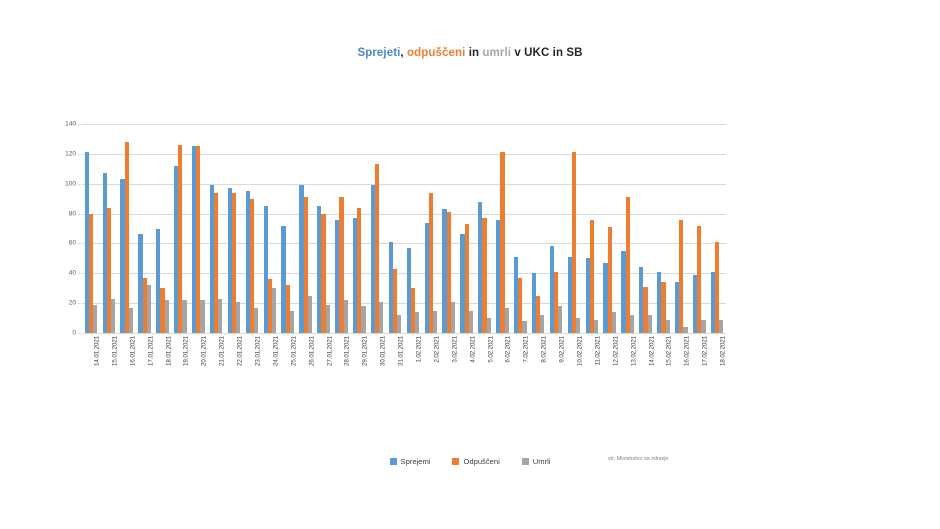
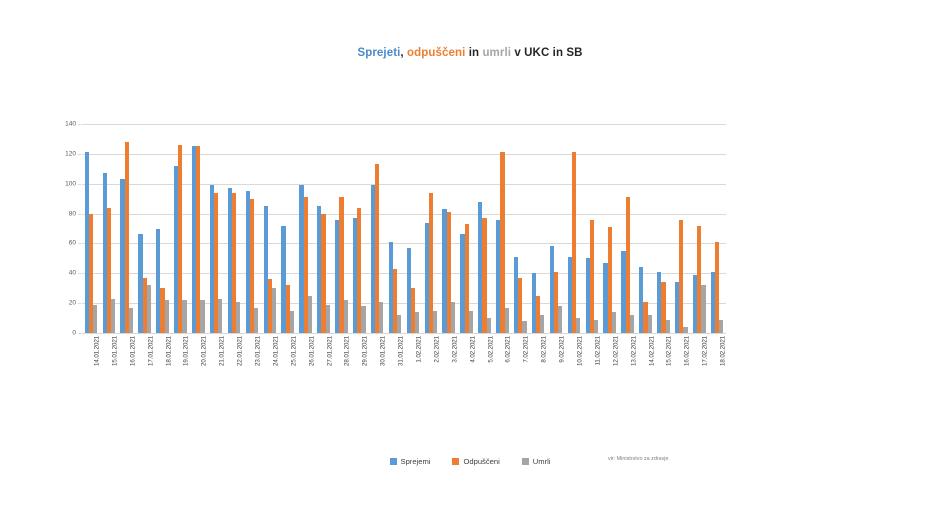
Odpuščeni/14.02.2021: 31 -> 21
Umrli/17.02.2021: 9 -> 32
